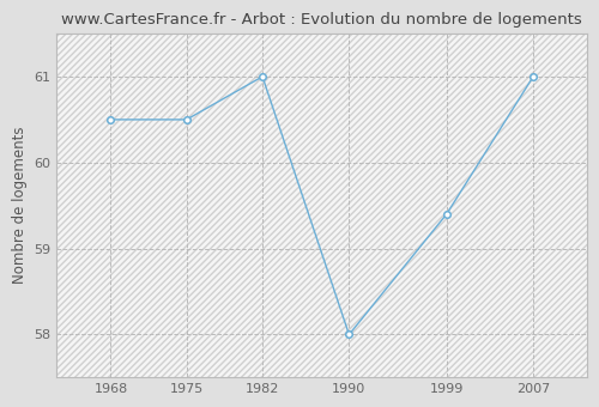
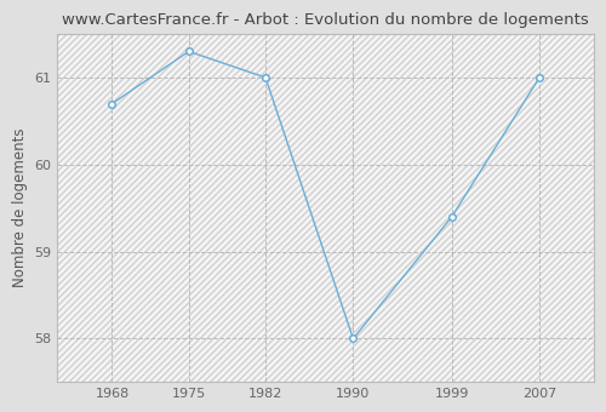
1968: 60.5 -> 60.7
1975: 60.5 -> 61.3
